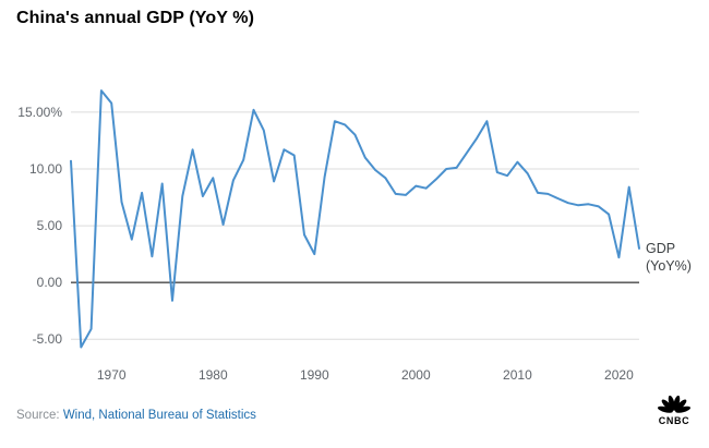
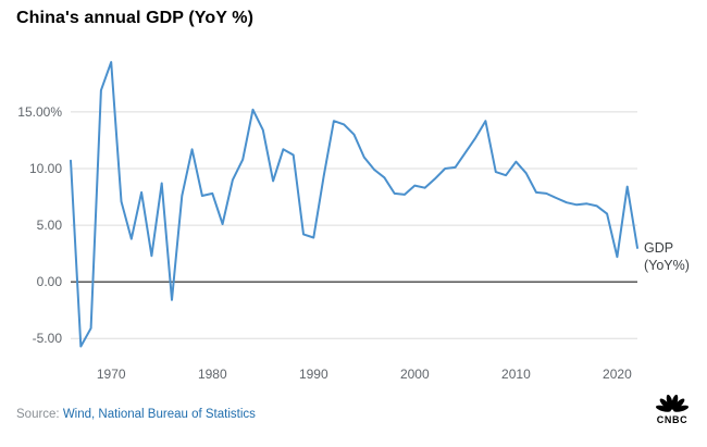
1970: 15.8% -> 19.4%
1980: 9.2% -> 7.8%
1990: 2.5% -> 3.9%
